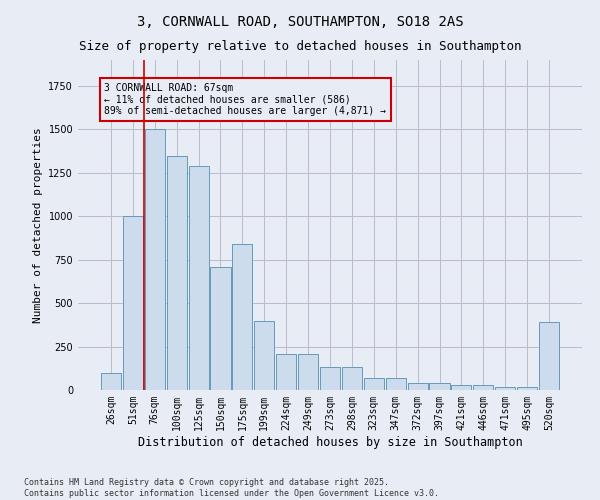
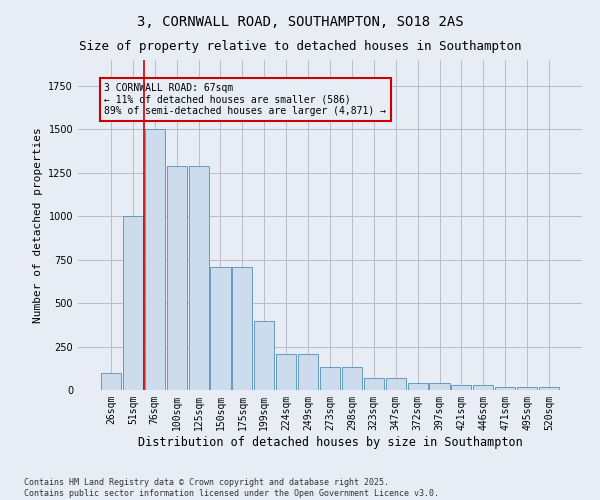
100sqm: 1350 -> 1290
175sqm: 840 -> 710
520sqm: 390 -> 20
